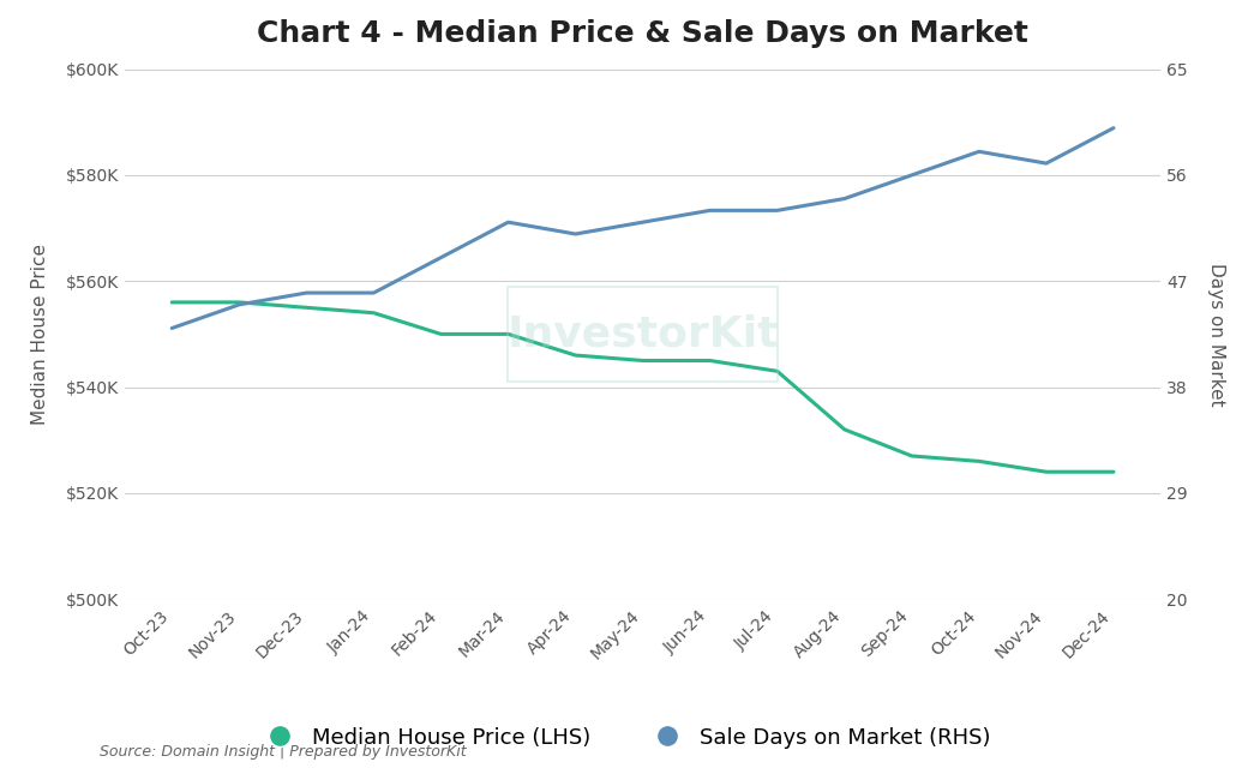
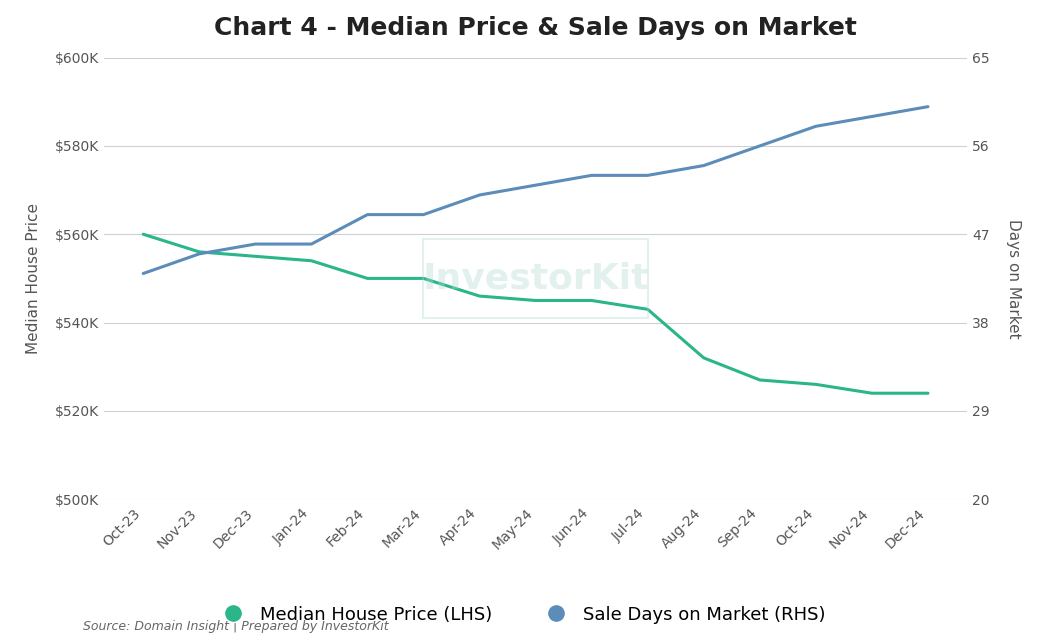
Median House Price (LHS)/Oct-23: $556K -> $560K
Sale Days on Market (RHS)/Mar-24: 52 -> 49
Sale Days on Market (RHS)/Nov-24: 57 -> 59
